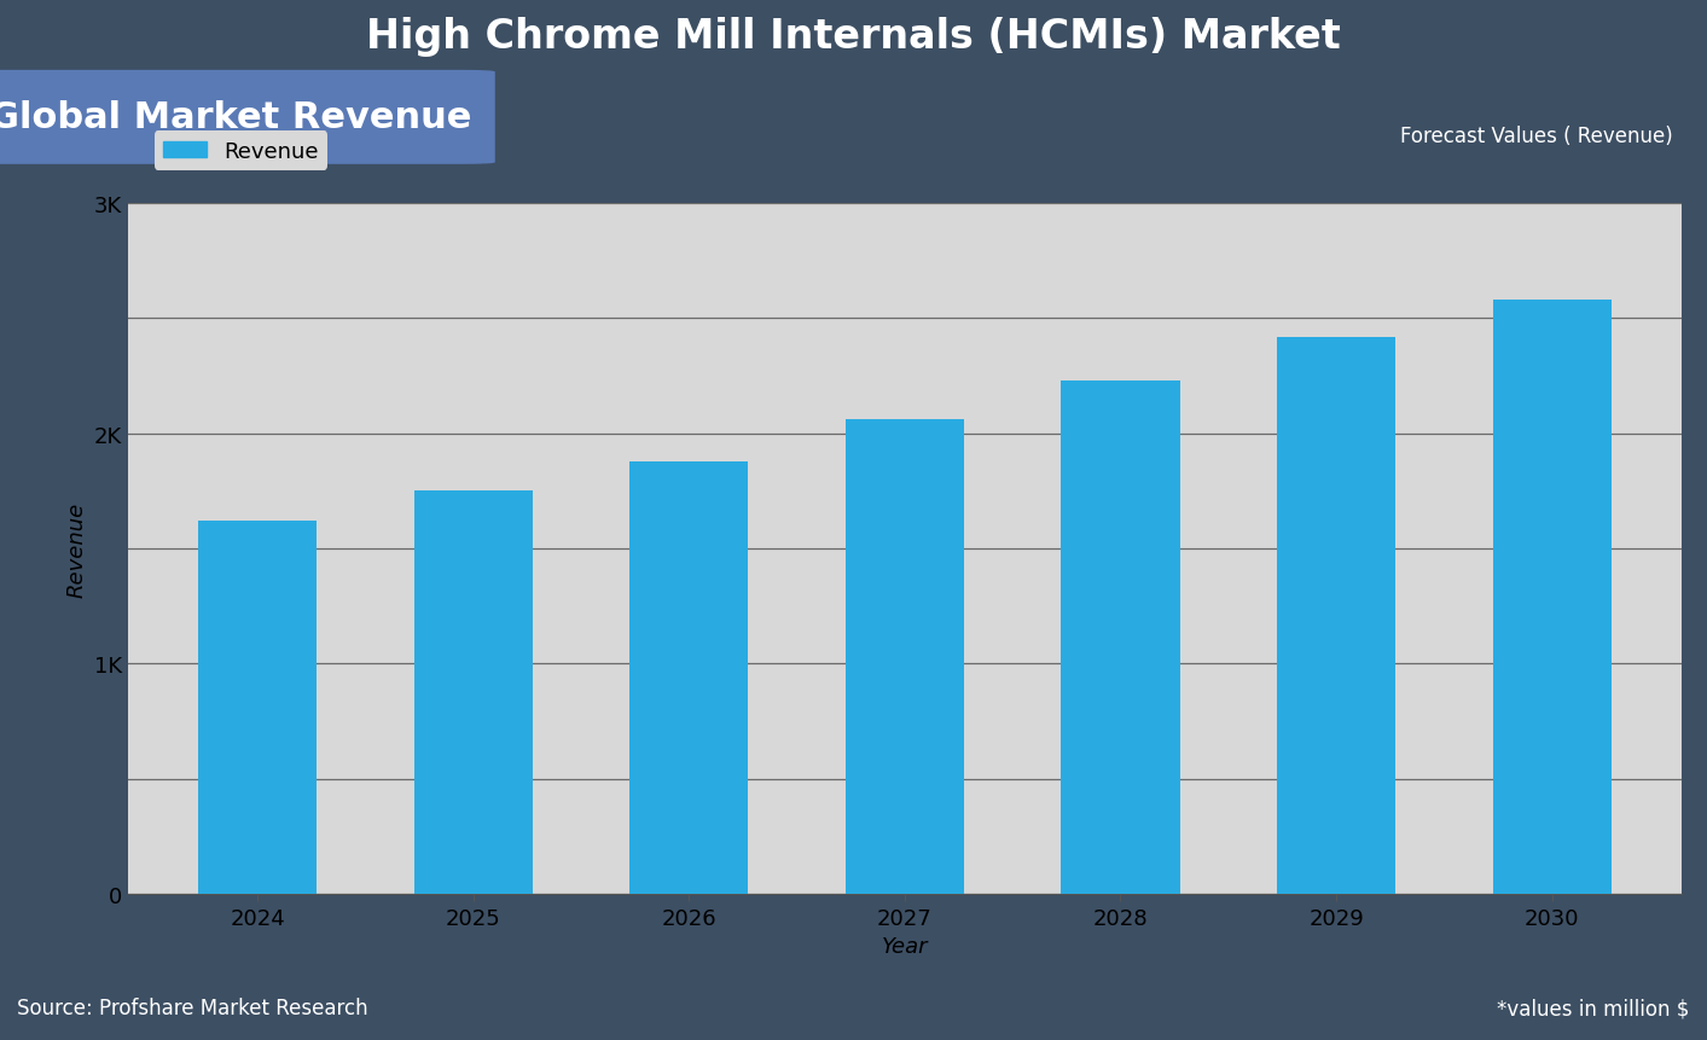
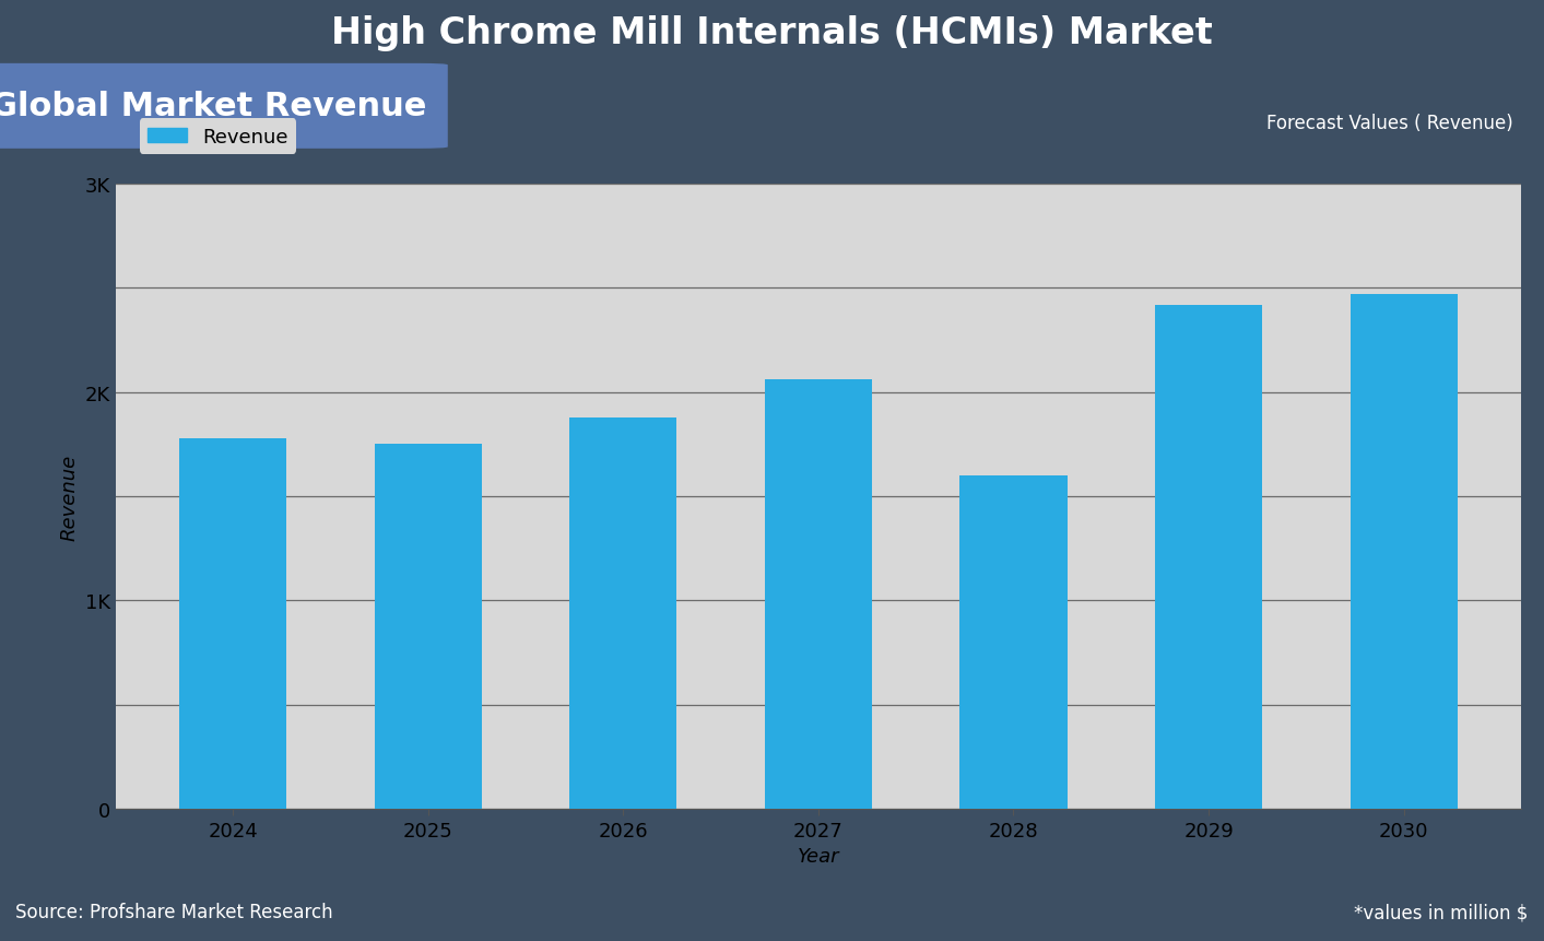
2024: 1.62K -> 1.78K
2028: 2.23K -> 1.60K
2030: 2.58K -> 2.47K
